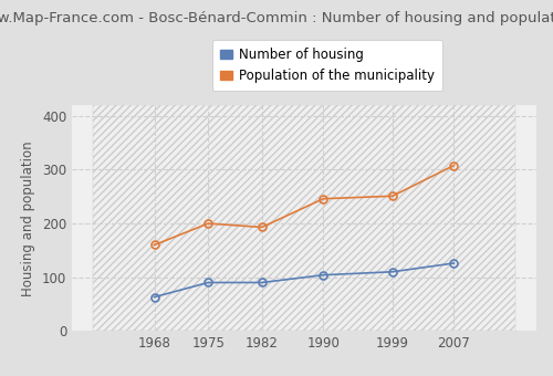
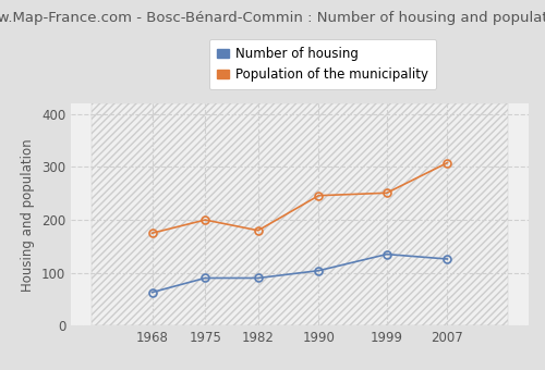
Population of the municipality/1968: 160 -> 175
Population of the municipality/1982: 193 -> 180
Number of housing/1999: 110 -> 135
